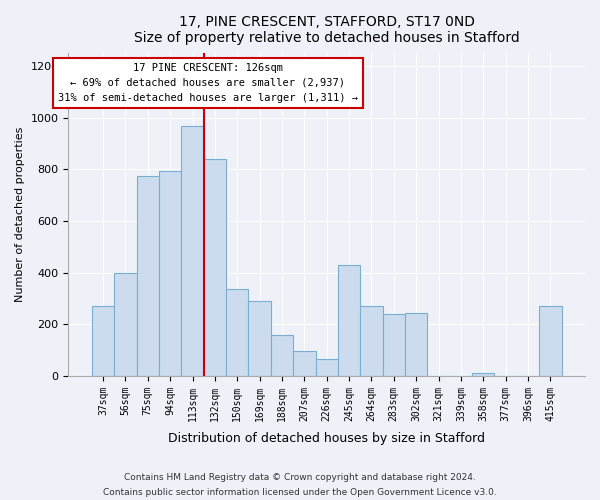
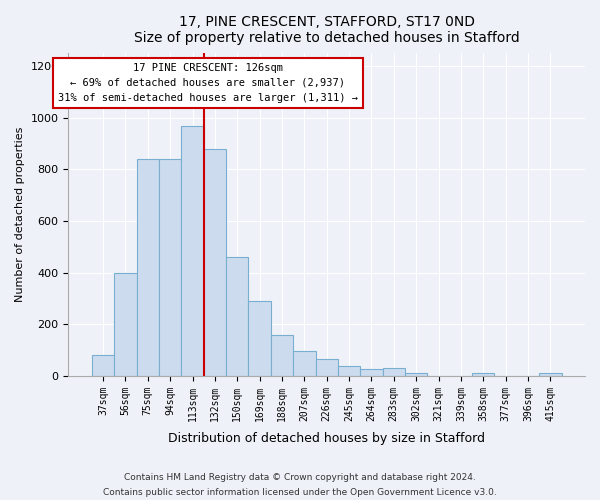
37sqm: 270 -> 80
75sqm: 775 -> 840
94sqm: 795 -> 840
132sqm: 840 -> 880
150sqm: 335 -> 460
245sqm: 430 -> 40
264sqm: 270 -> 25
283sqm: 240 -> 30
302sqm: 245 -> 10
415sqm: 270 -> 10
